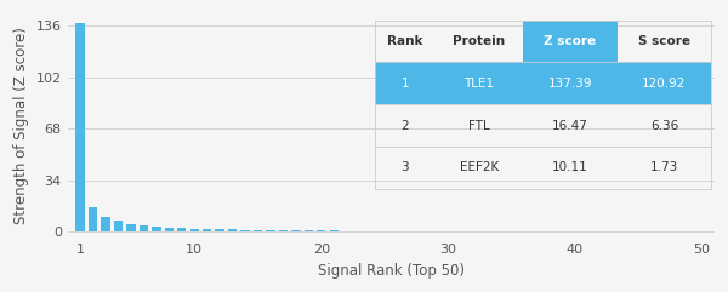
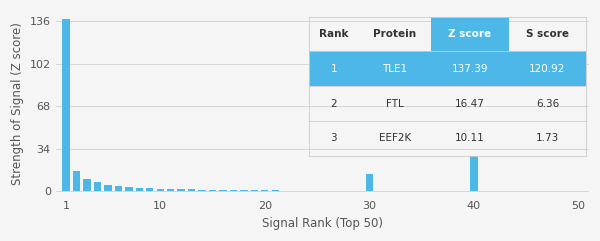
30: 0 -> 14
40: 0 -> 28
